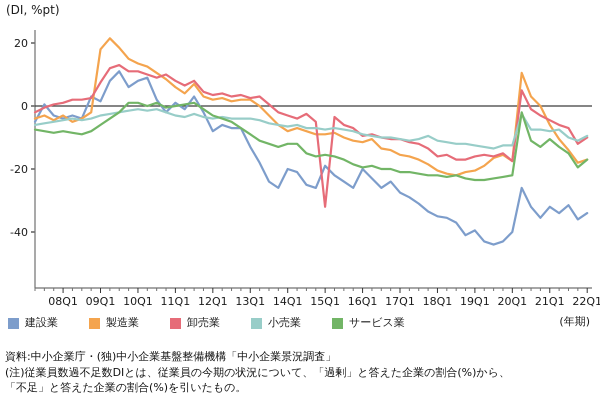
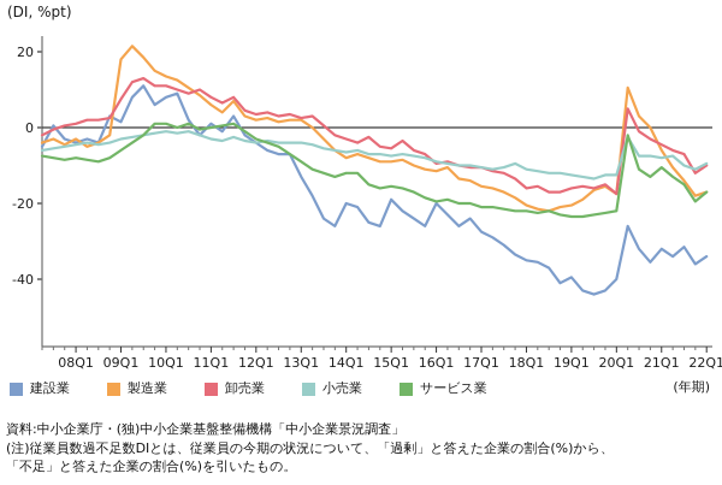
建設業/12Q1: -8 -> -4
卸売業/15Q1: -32 -> -6
